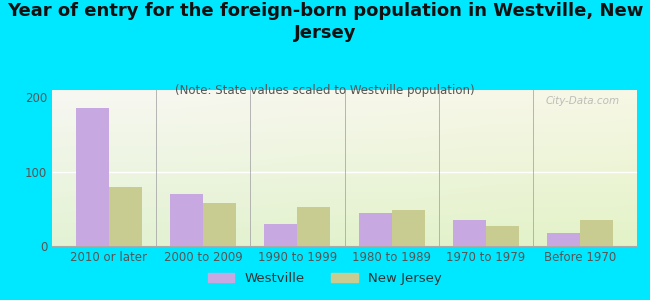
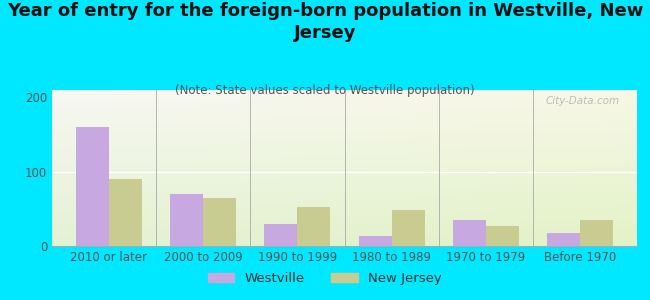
Westville/2010 or later: 186 -> 160
New Jersey/2010 or later: 80 -> 90
New Jersey/2000 to 2009: 58 -> 65
Westville/1980 to 1989: 44 -> 13
